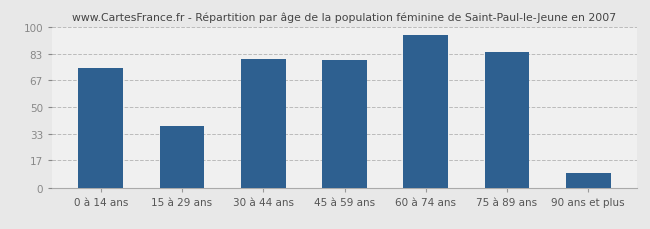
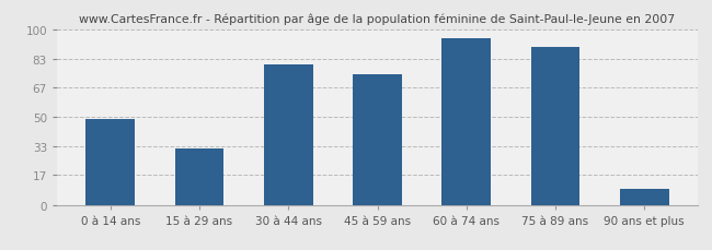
0 à 14 ans: 74 -> 49
15 à 29 ans: 38 -> 32
45 à 59 ans: 79 -> 74
75 à 89 ans: 84 -> 90
